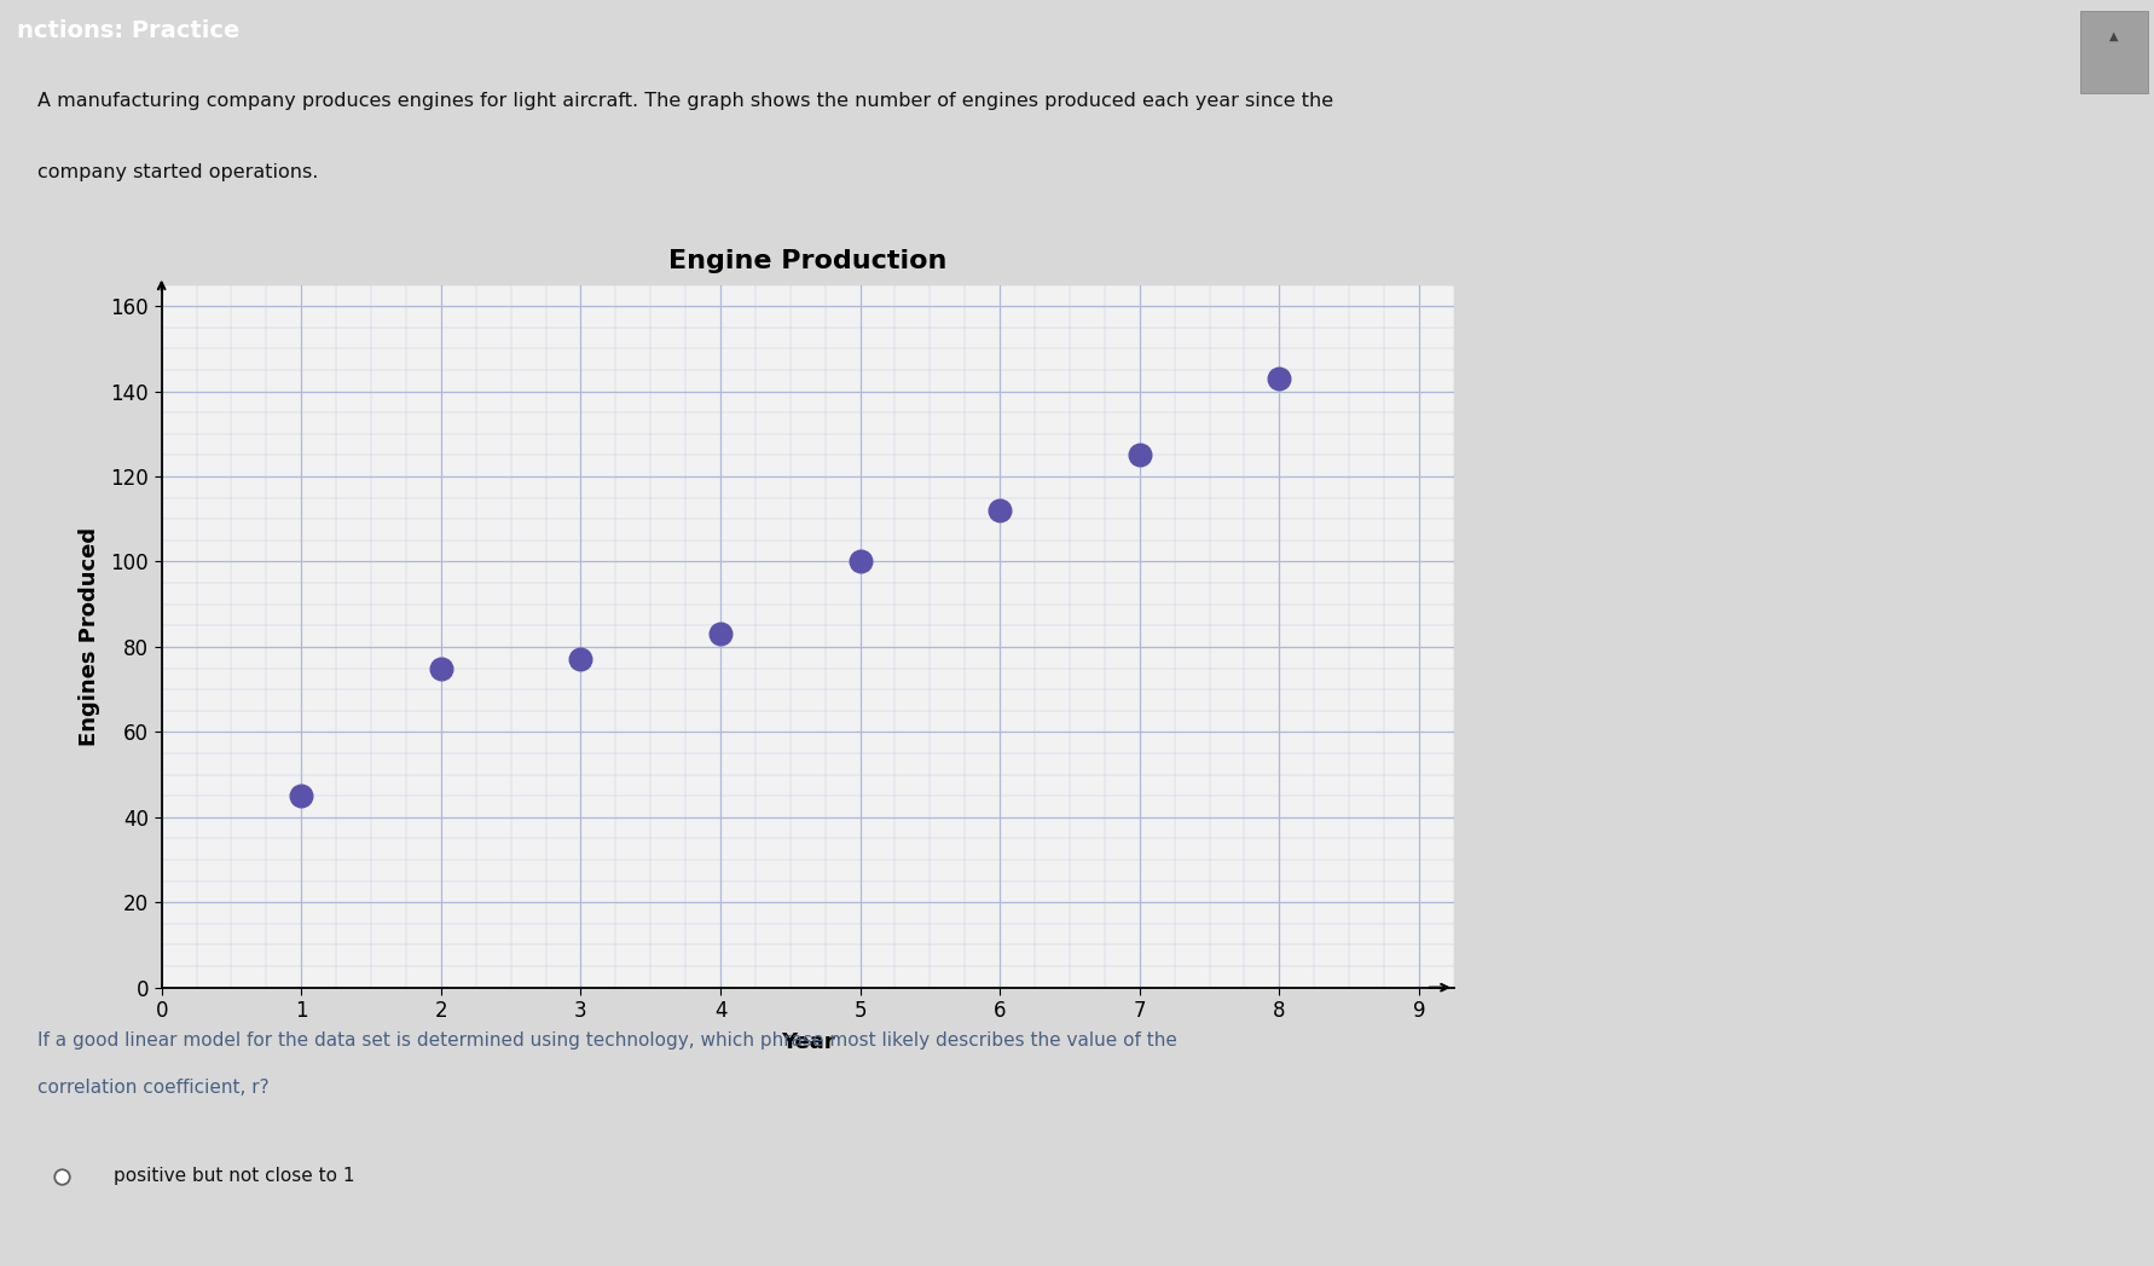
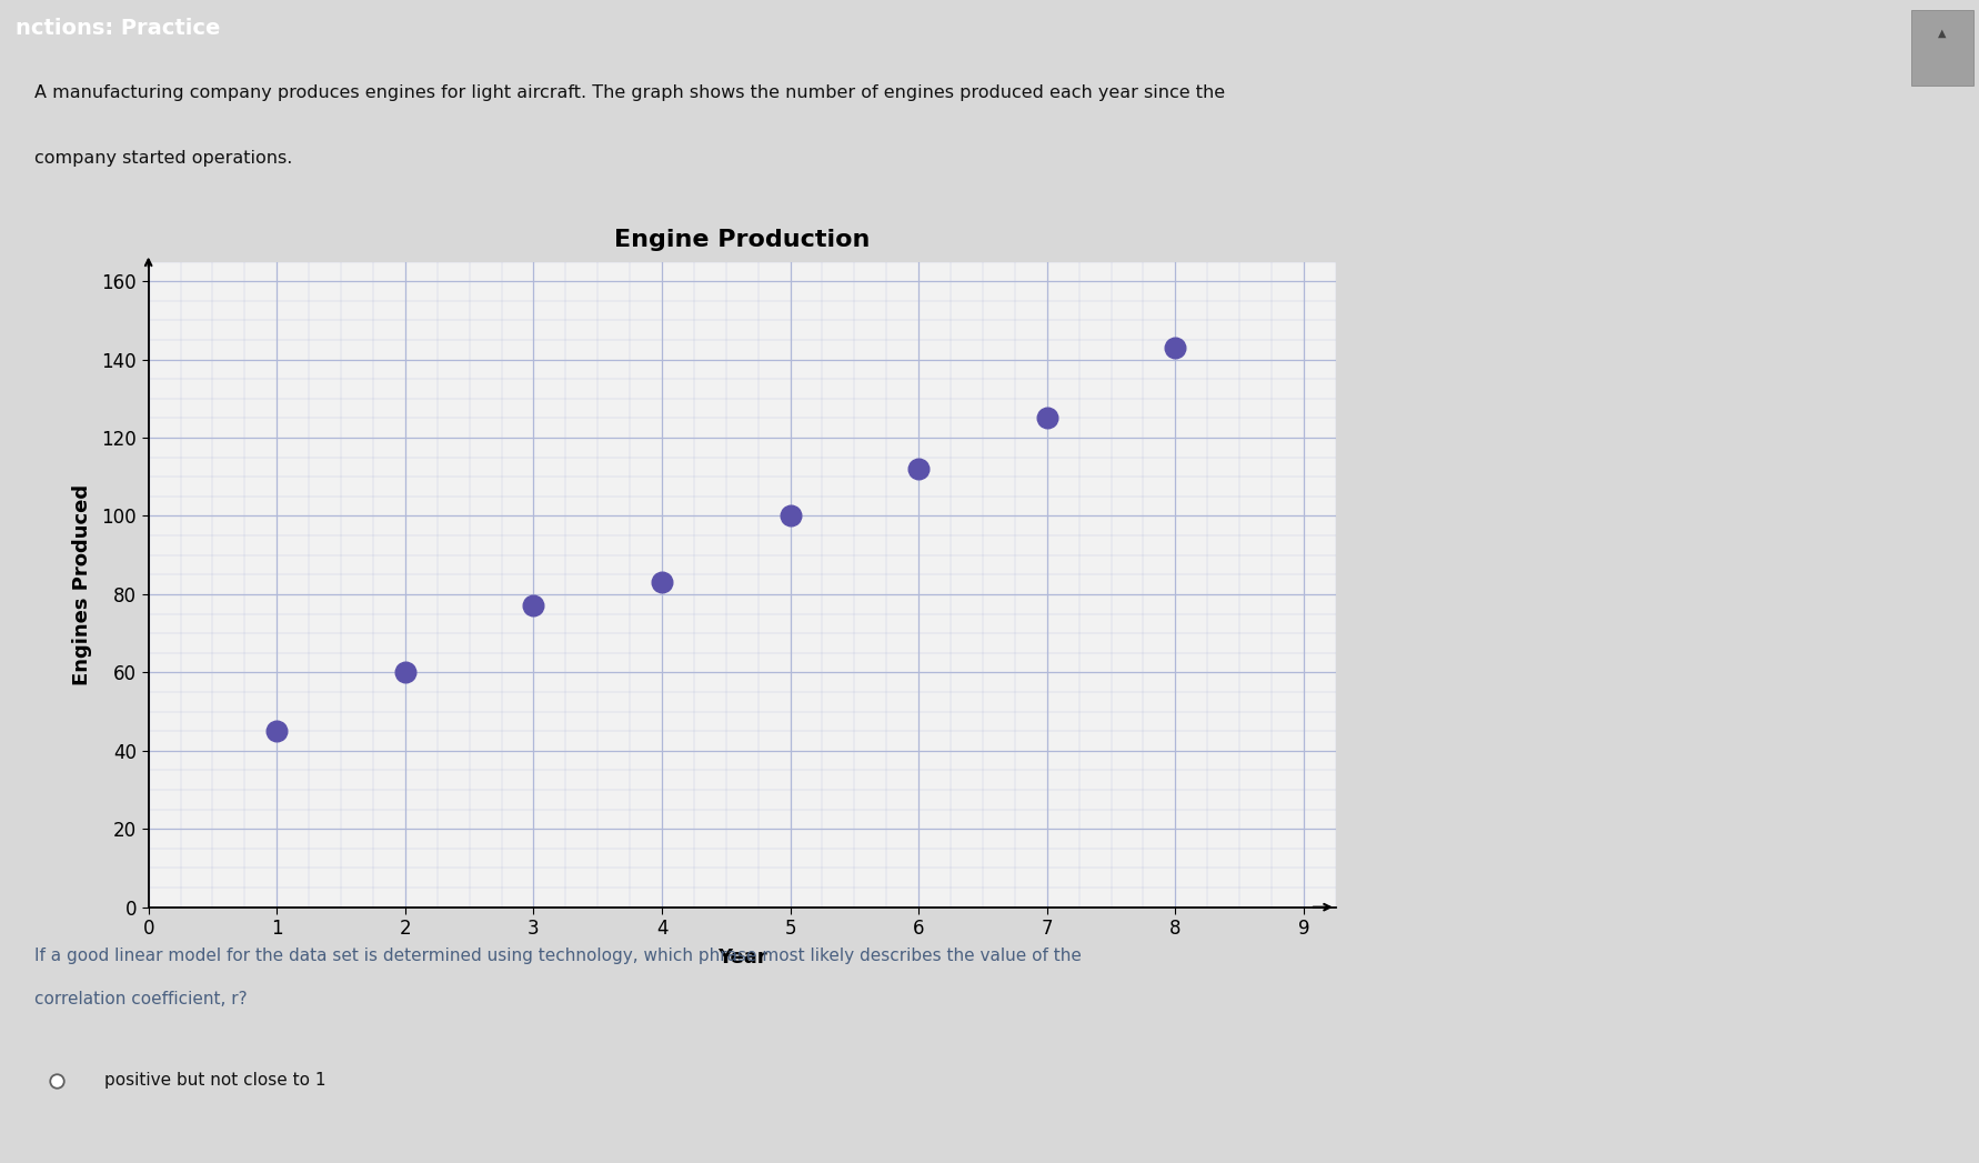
2: 75 -> 60
